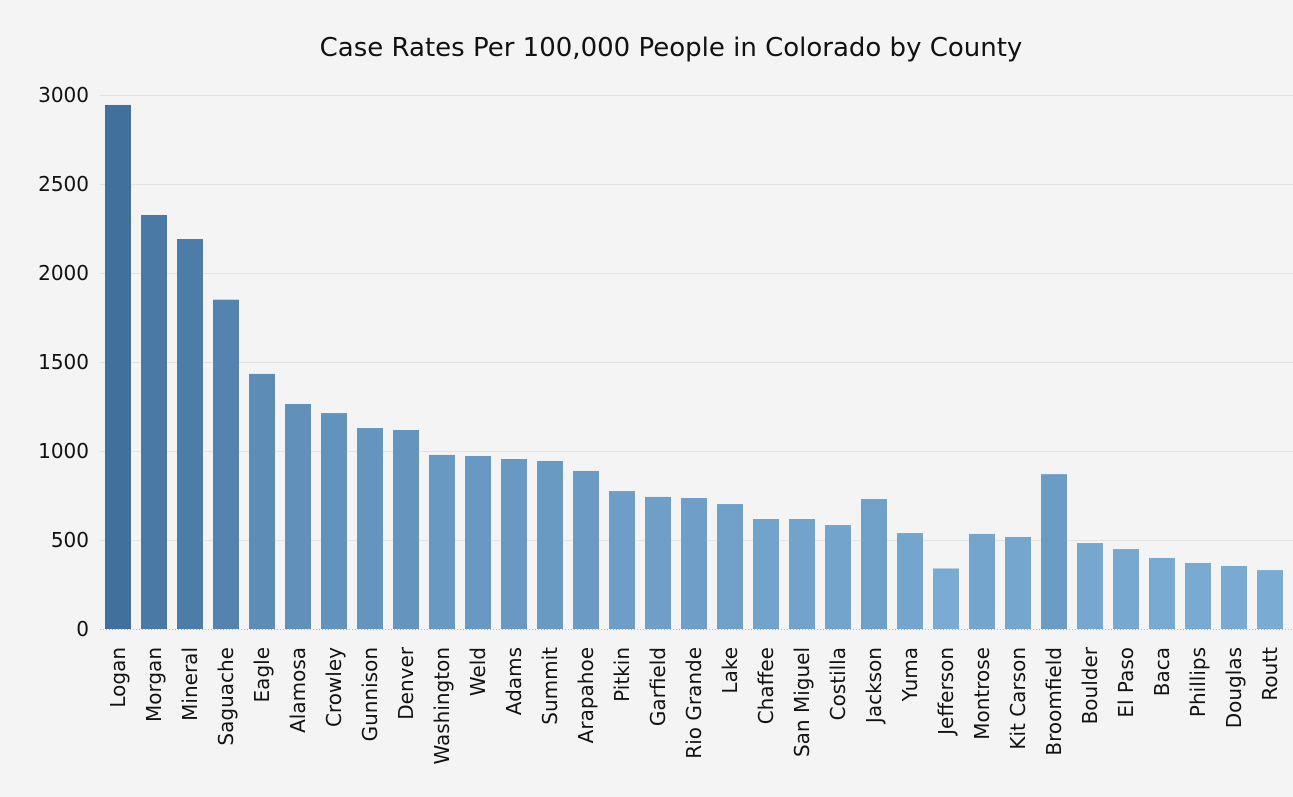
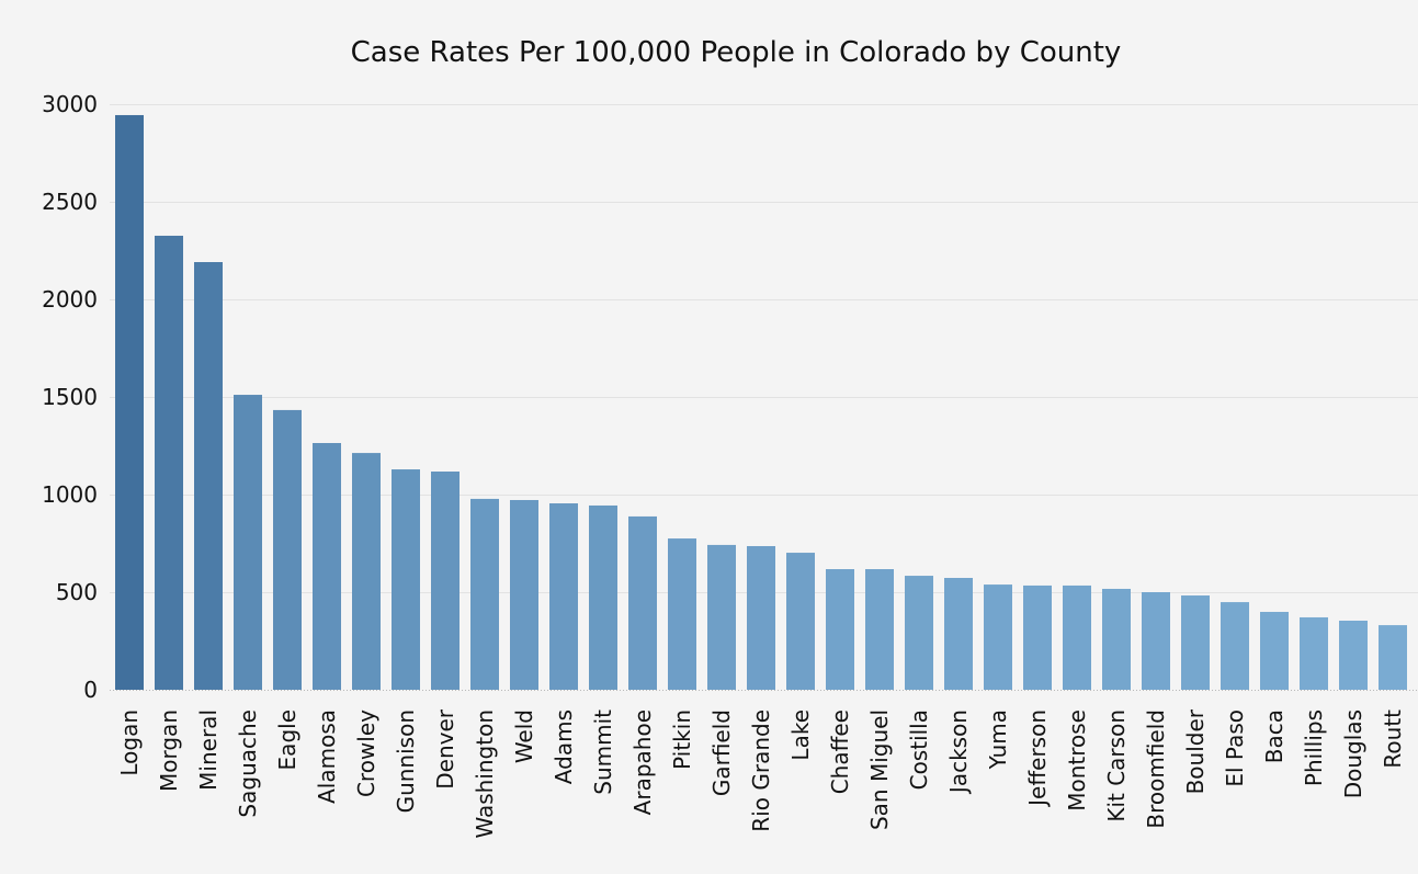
Saguache: 1850 -> 1510
Jackson: 730 -> 570
Jefferson: 340 -> 530
Broomfield: 870 -> 500
